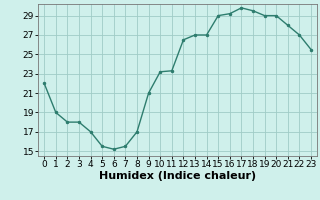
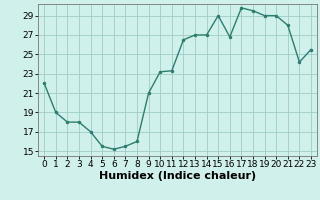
8: 17.0 -> 16.0
16: 29.2 -> 26.8
22: 27.0 -> 24.2
